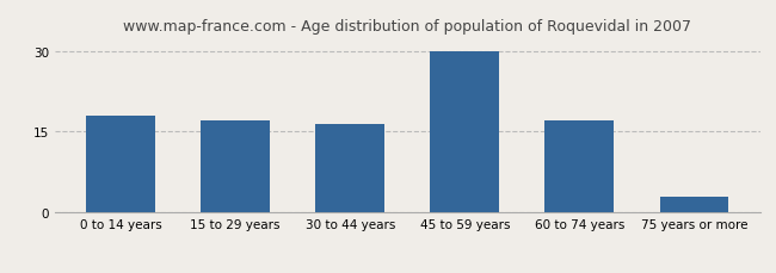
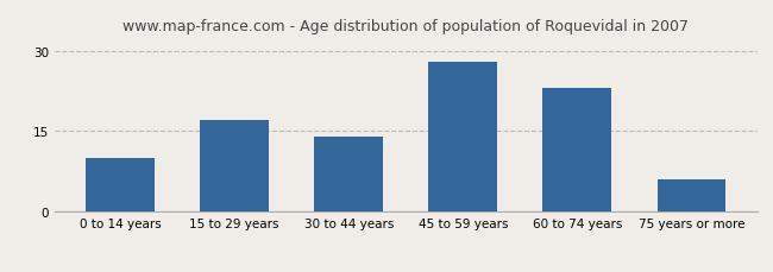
0 to 14 years: 18.0 -> 10.0
30 to 44 years: 16.5 -> 14.0
45 to 59 years: 30.0 -> 28.0
60 to 74 years: 17.0 -> 23.0
75 years or more: 3.0 -> 6.0
